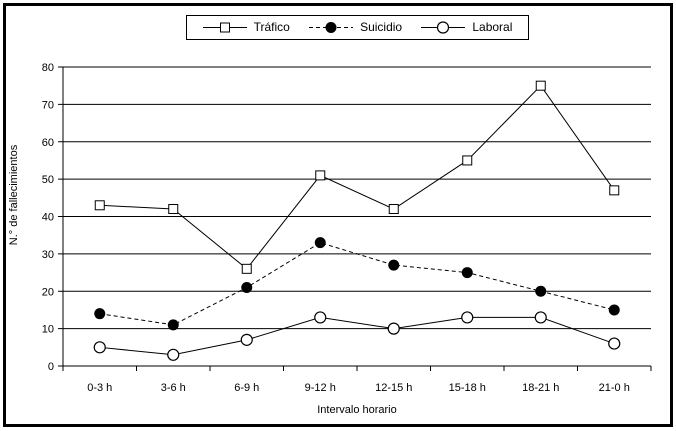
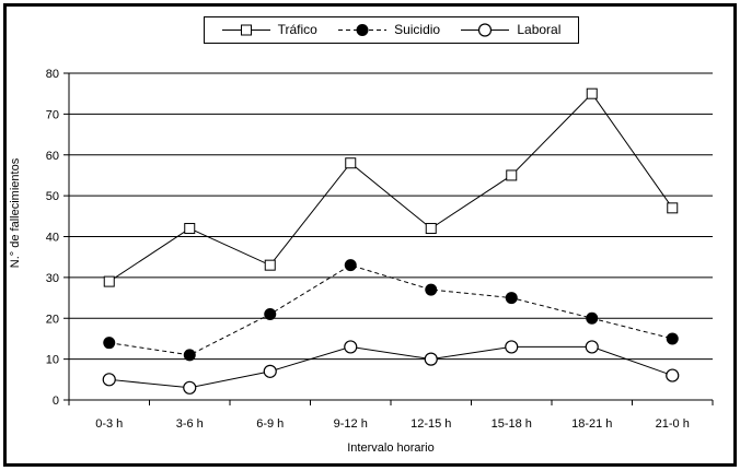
Tráfico/0-3 h: 43 -> 29
Tráfico/6-9 h: 26 -> 33
Tráfico/9-12 h: 51 -> 58
